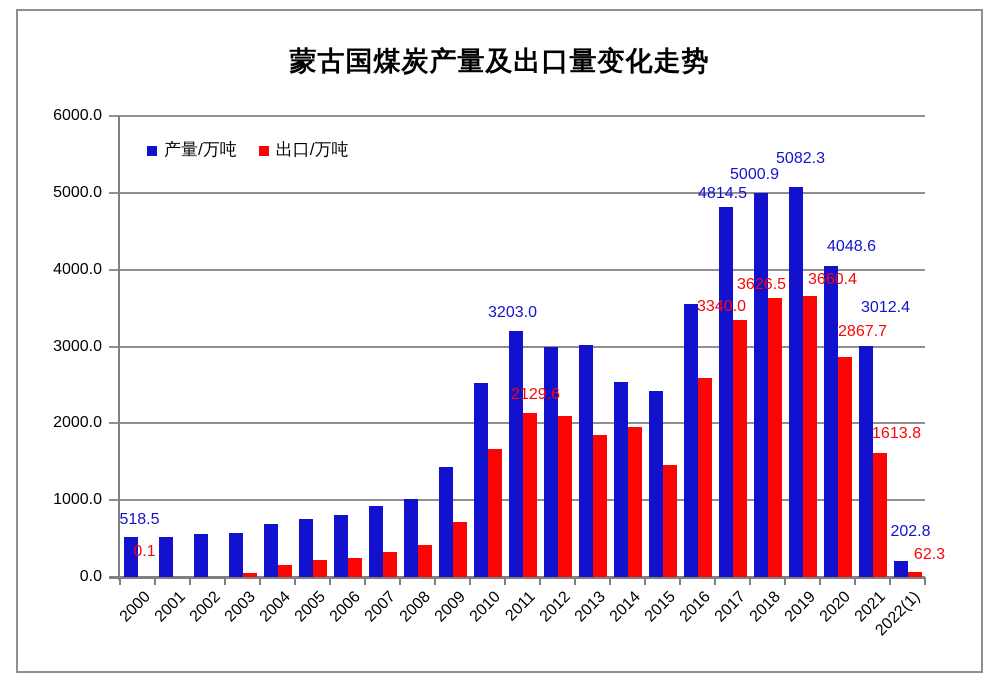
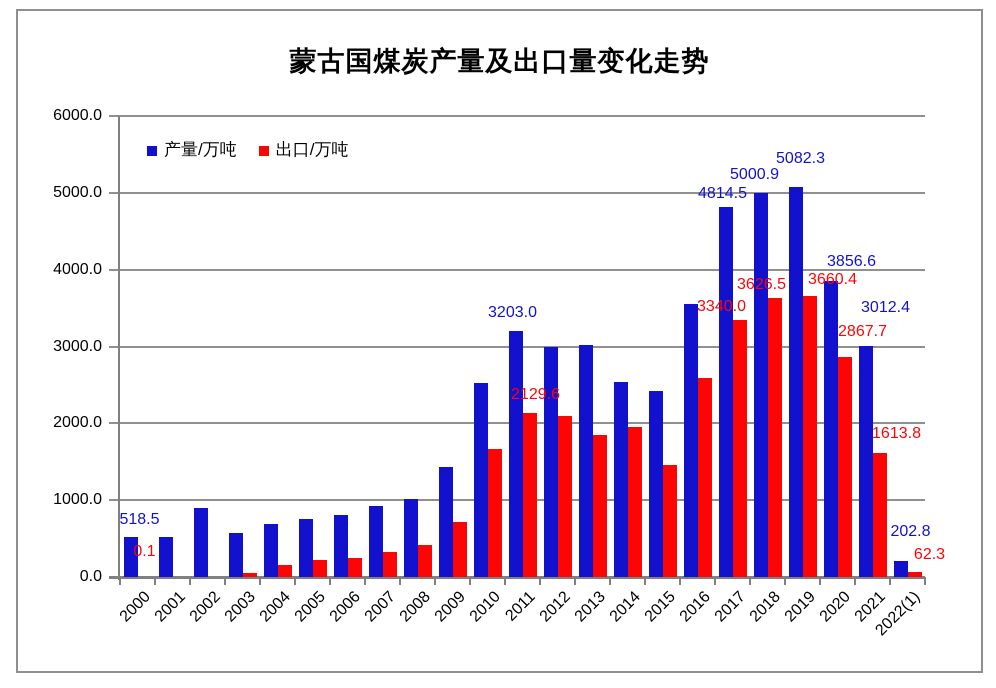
产量/万吨/2002: 600 -> 900
产量/万吨/2020: 4048.6 -> 3856.6
